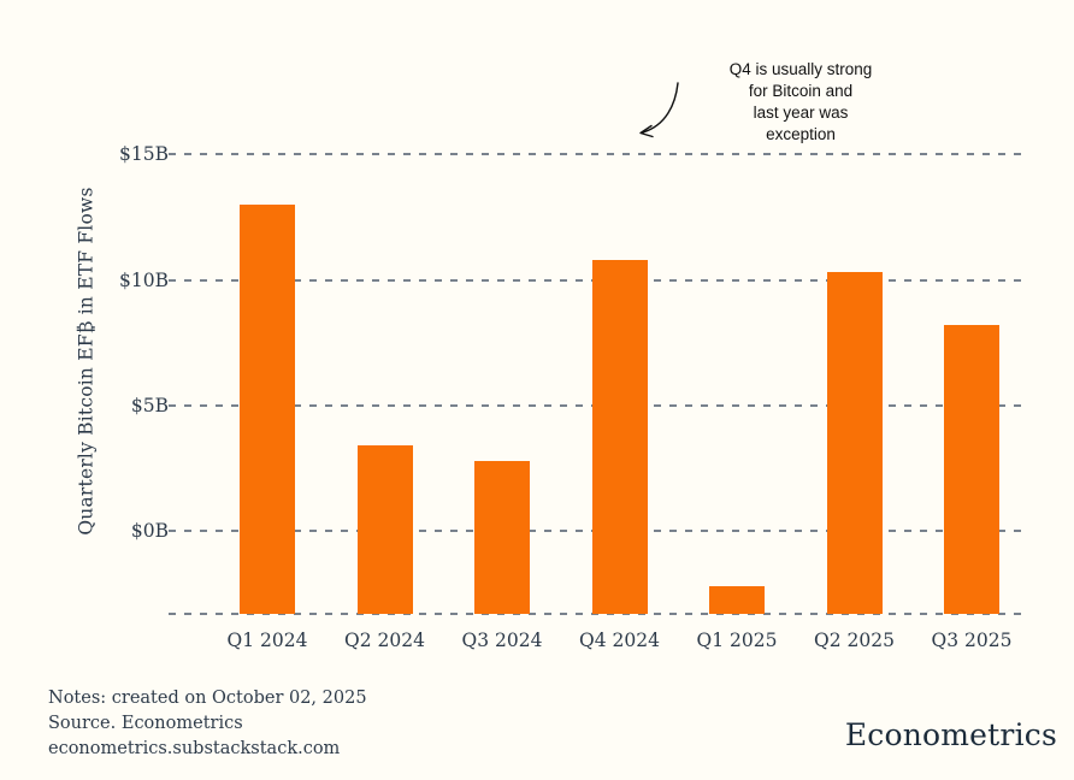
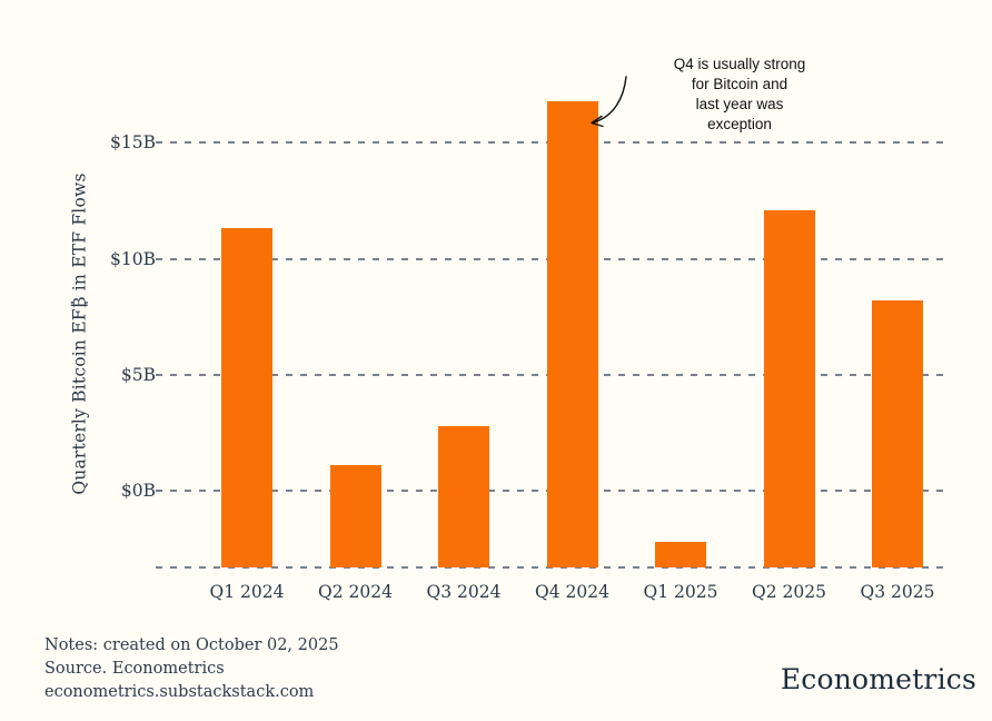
Q1 2024: $13.0B -> $11.3B
Q2 2024: $3.4B -> $1.1B
Q4 2024: $10.8B -> $16.8B
Q2 2025: $10.3B -> $12.1B
